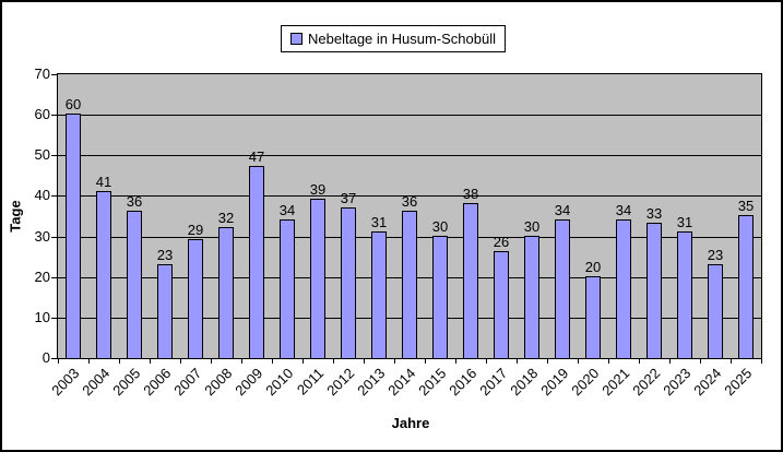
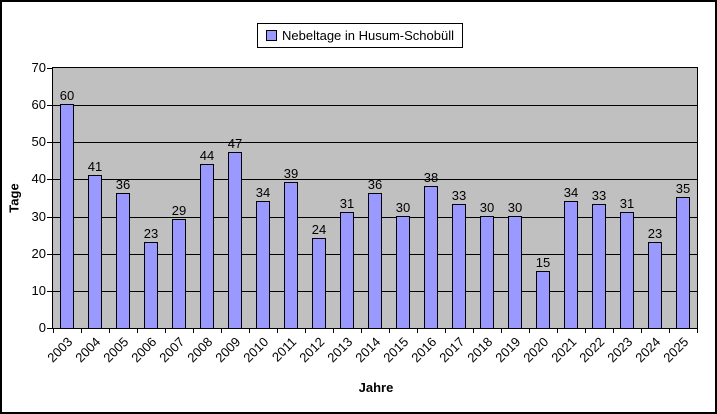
2008: 32 -> 44
2012: 37 -> 24
2017: 26 -> 33
2019: 34 -> 30
2020: 20 -> 15
